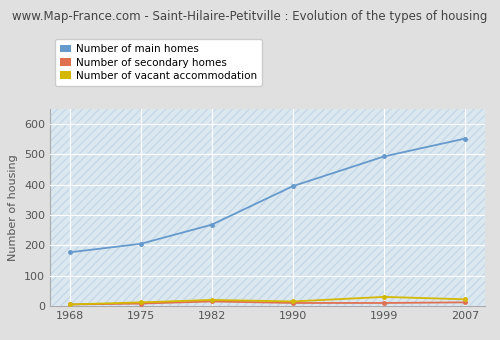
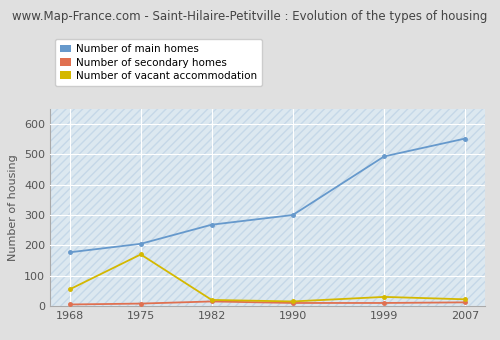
Number of vacant accommodation/1968: 5 -> 55
Number of vacant accommodation/1975: 12 -> 170
Number of main homes/1990: 395 -> 300
